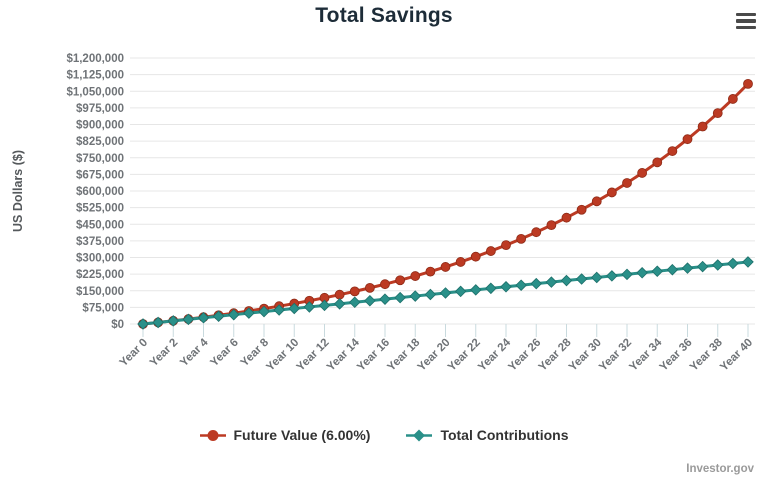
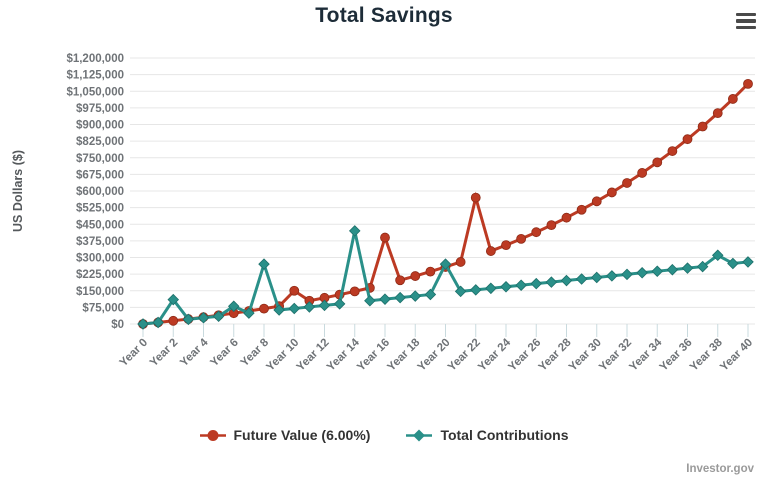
Total Contributions/Year 2: $10000 -> $110000
Total Contributions/Year 6: $40000 -> $80000
Total Contributions/Year 8: $60000 -> $270000
Future Value (6.00%)/Year 10: $90000 -> $150000
Total Contributions/Year 14: $100000 -> $420000
Future Value (6.00%)/Year 16: $180000 -> $390000
Total Contributions/Year 20: $140000 -> $270000
Future Value (6.00%)/Year 22: $300000 -> $570000
Total Contributions/Year 38: $270000 -> $310000
